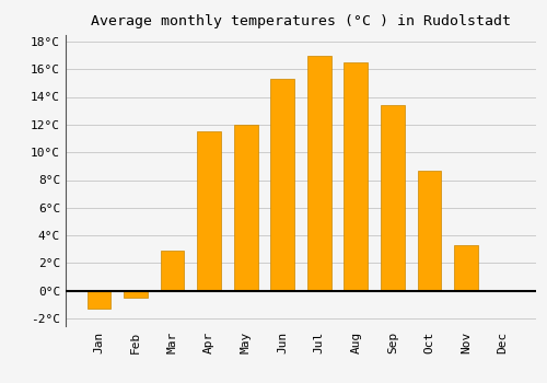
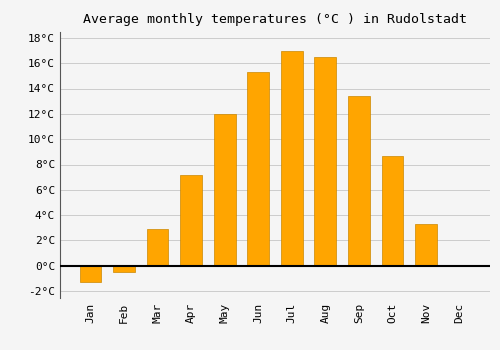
Apr: 11.5°C -> 7.2°C
